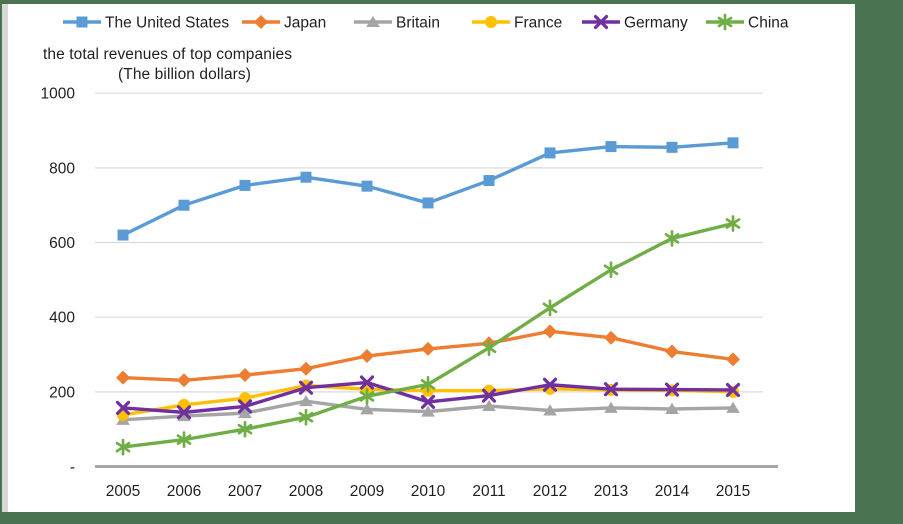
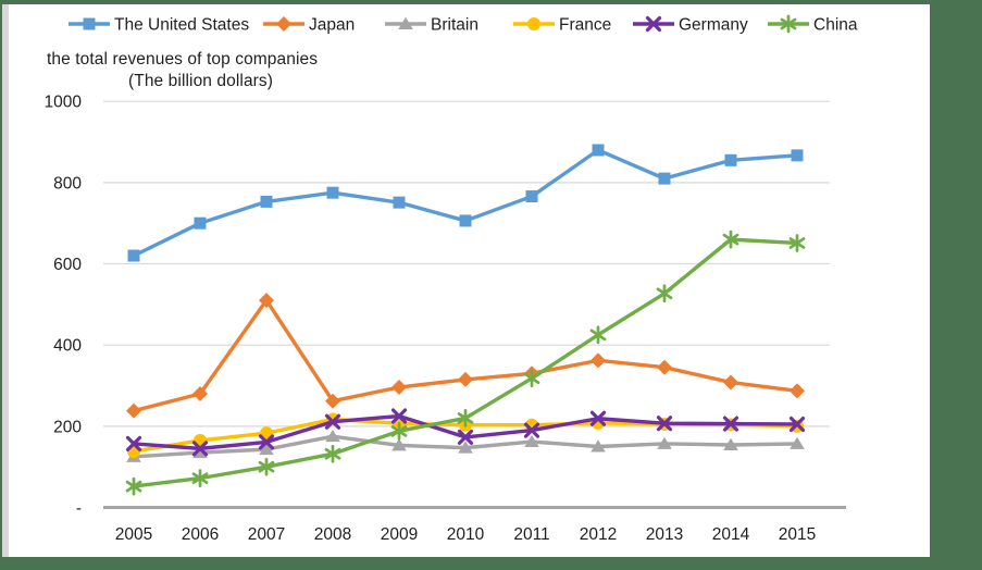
Japan/2006: 230 -> 280
Japan/2007: 240 -> 510
The United States/2012: 840 -> 880
The United States/2013: 860 -> 810
China/2014: 610 -> 660
